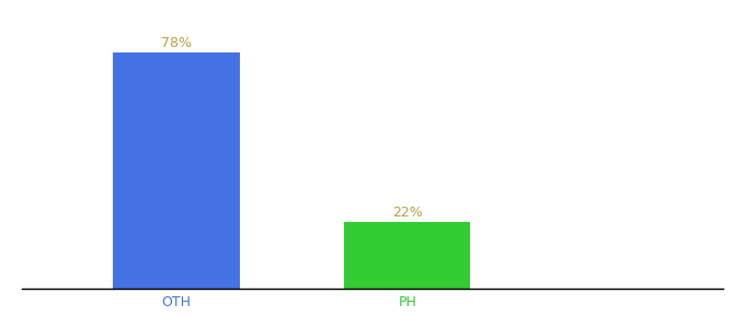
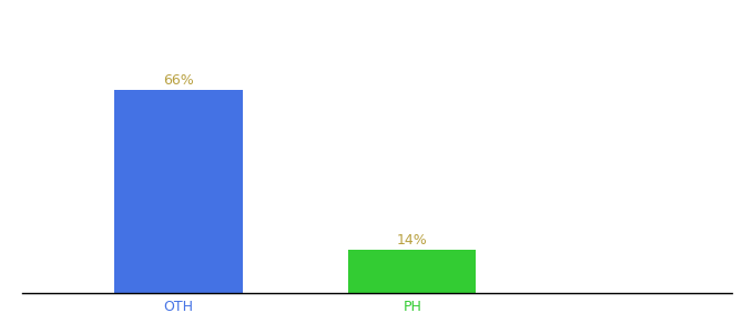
OTH: 78% -> 66%
PH: 22% -> 14%
